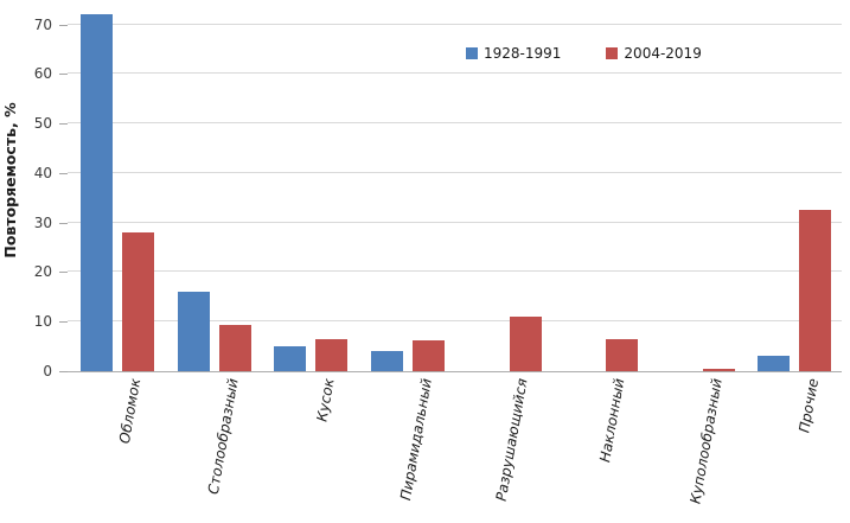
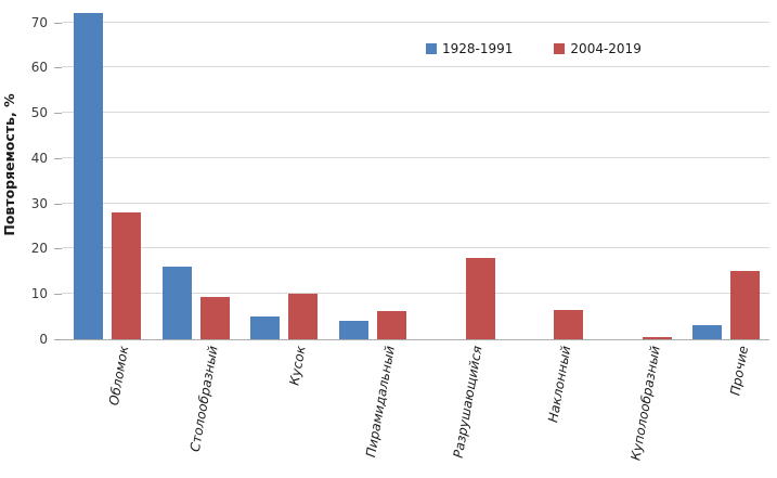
2004-2019/Кусок: 6 -> 10
2004-2019/Разрушающийся: 11 -> 18
2004-2019/Прочие: 32 -> 15
